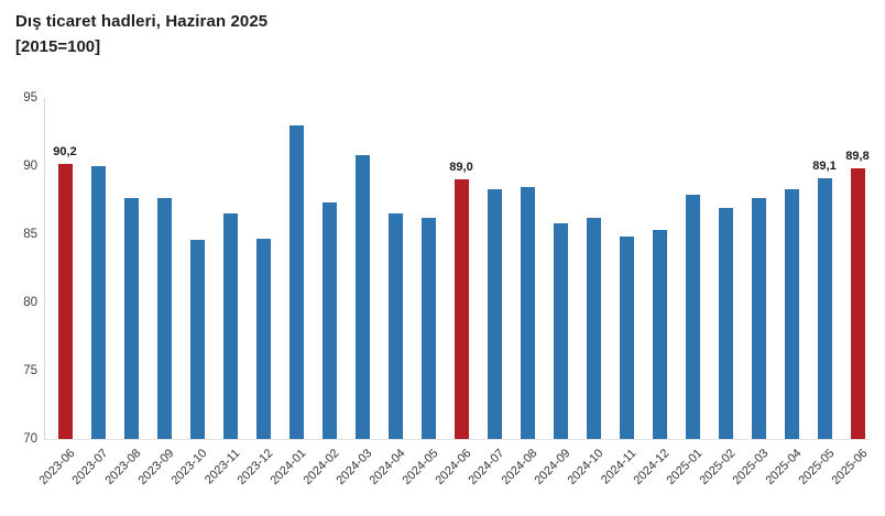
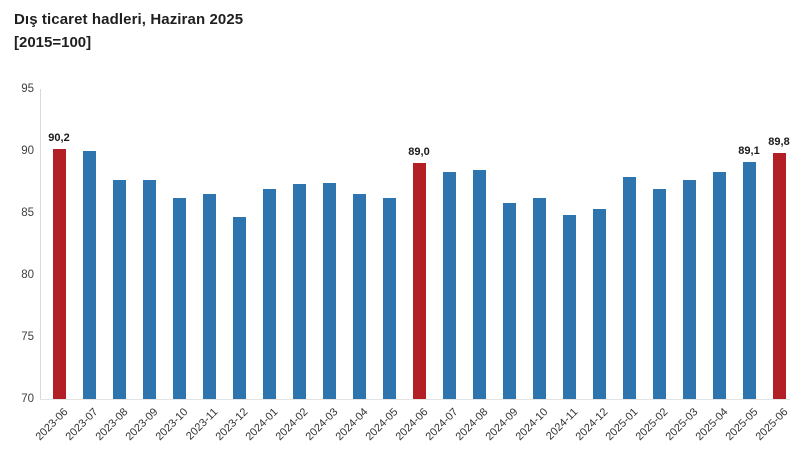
2023-10: 84.6 -> 86.2
2024-01: 93.0 -> 86.9
2024-03: 90.8 -> 87.4
